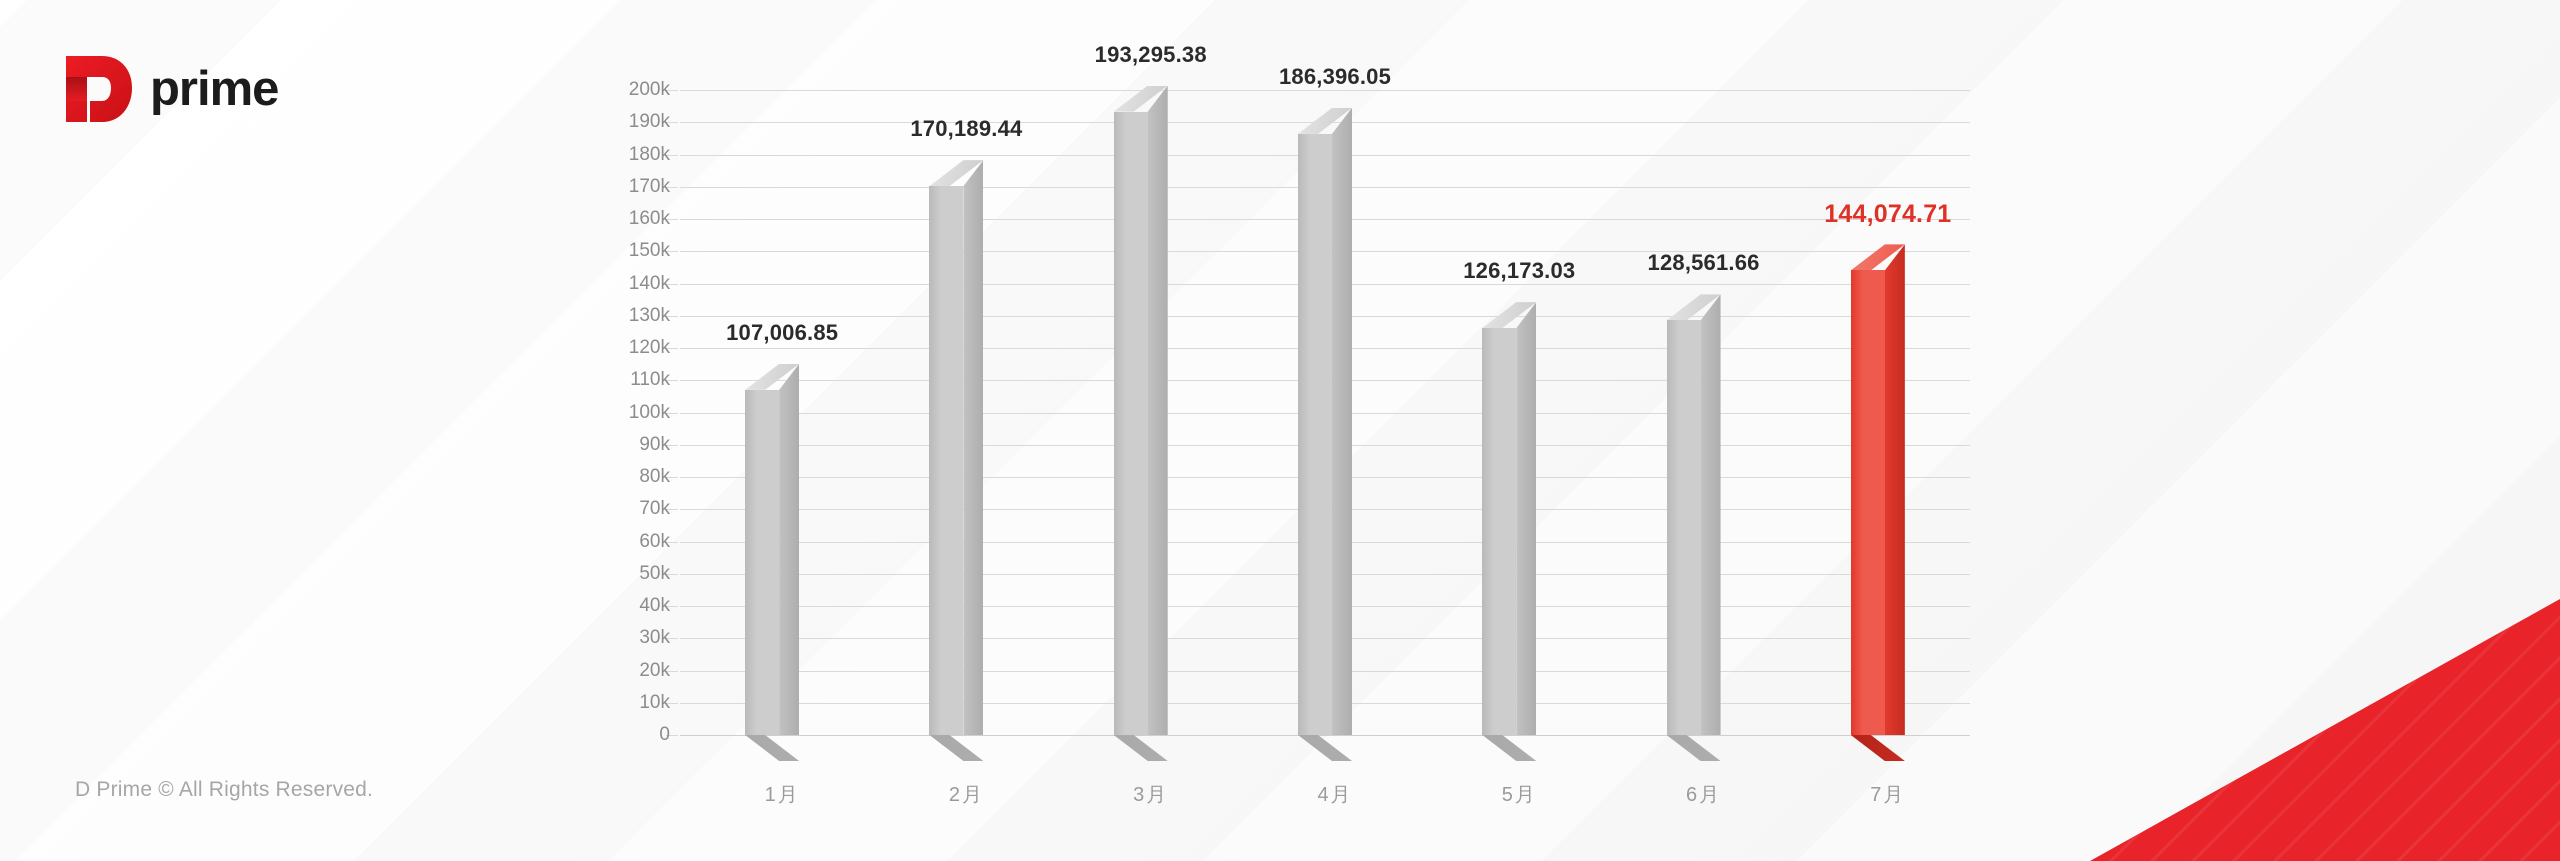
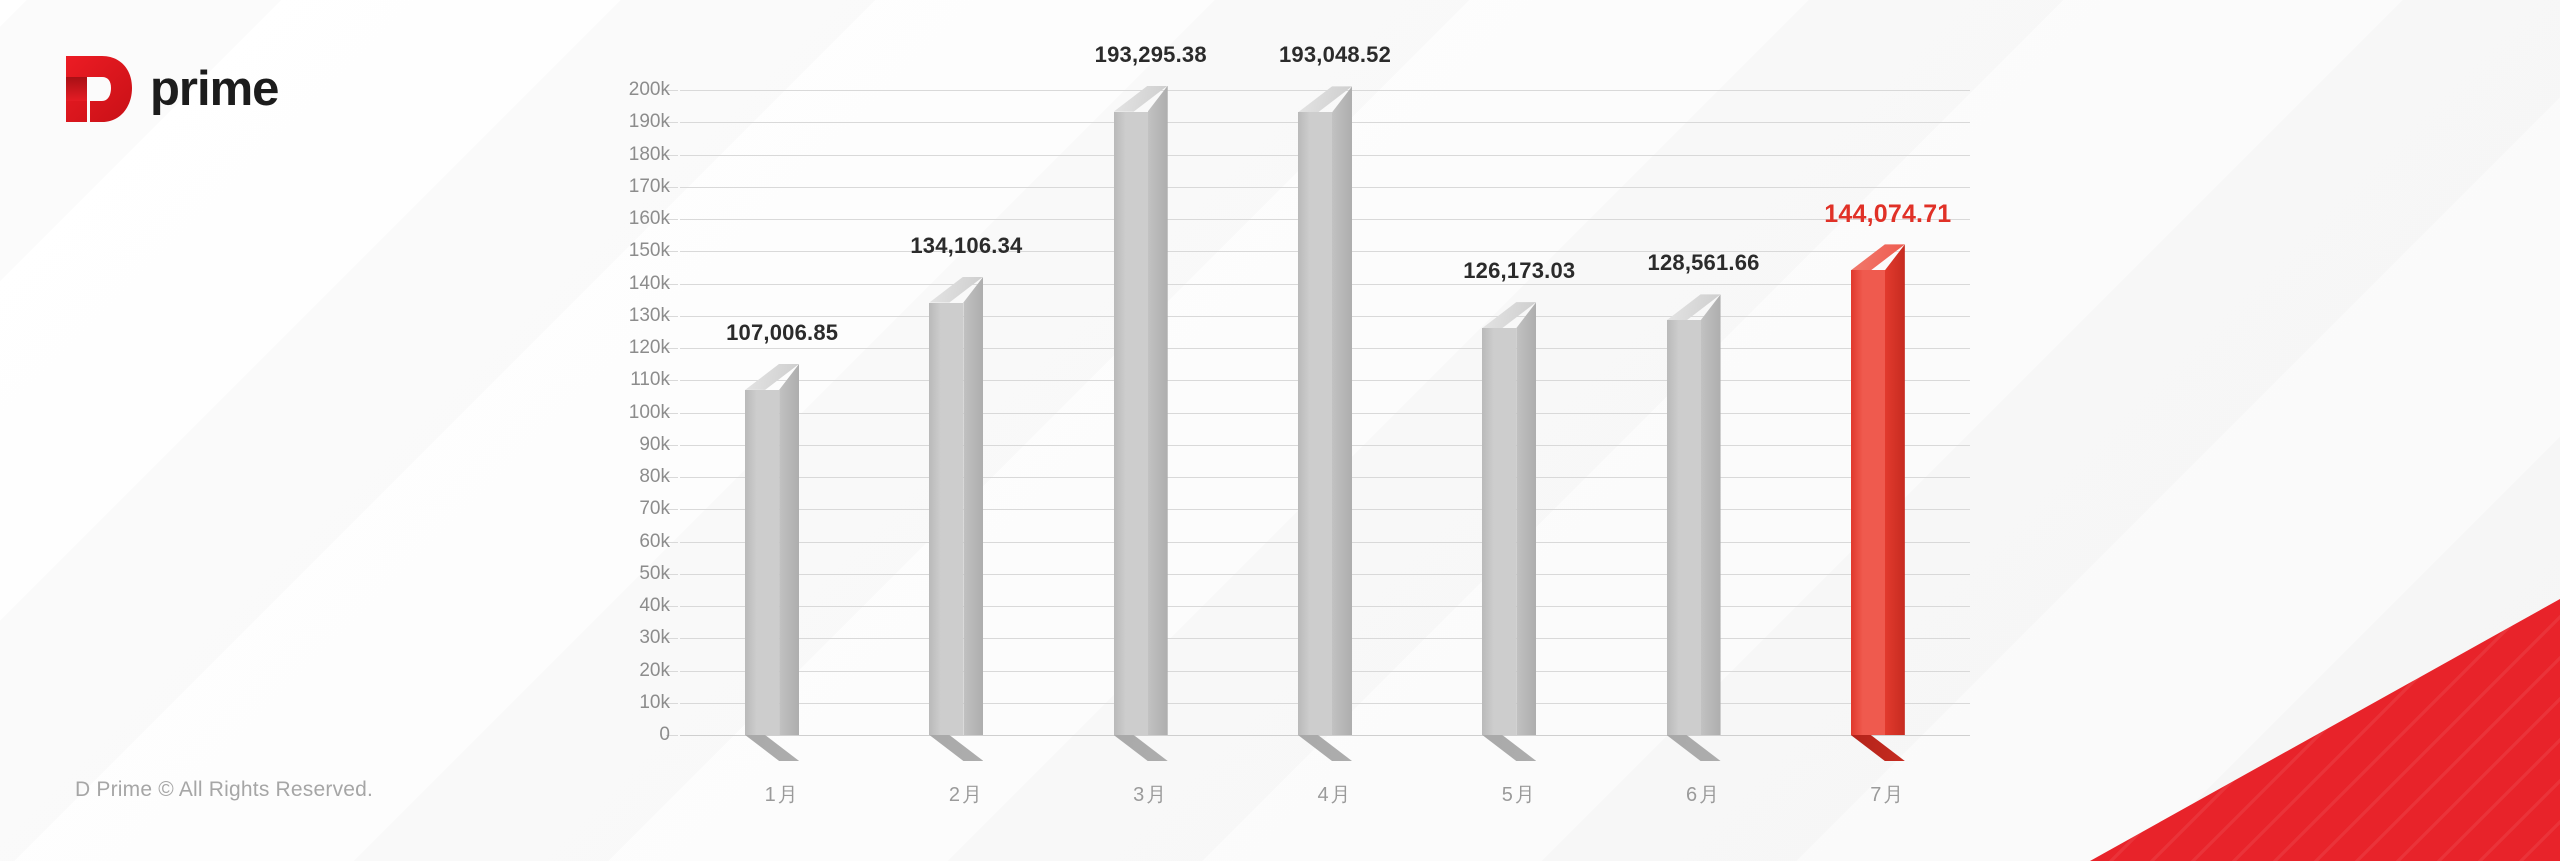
2月: 170,189.44 -> 134,106.34
4月: 186,396.05 -> 193,048.52
